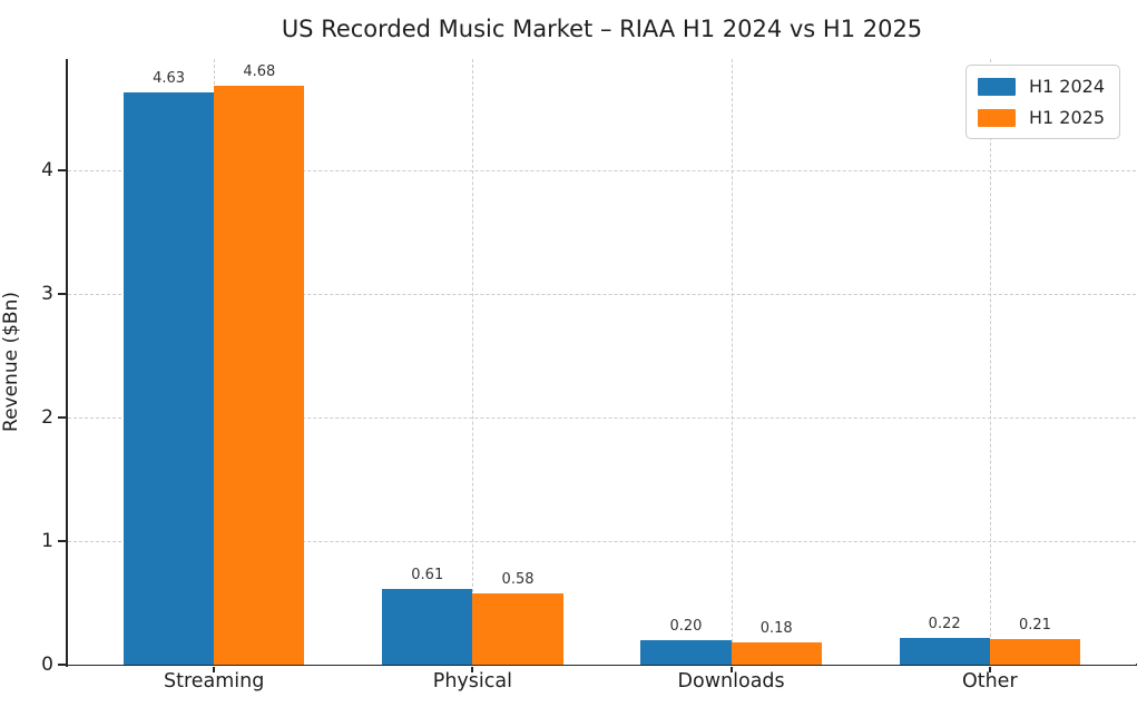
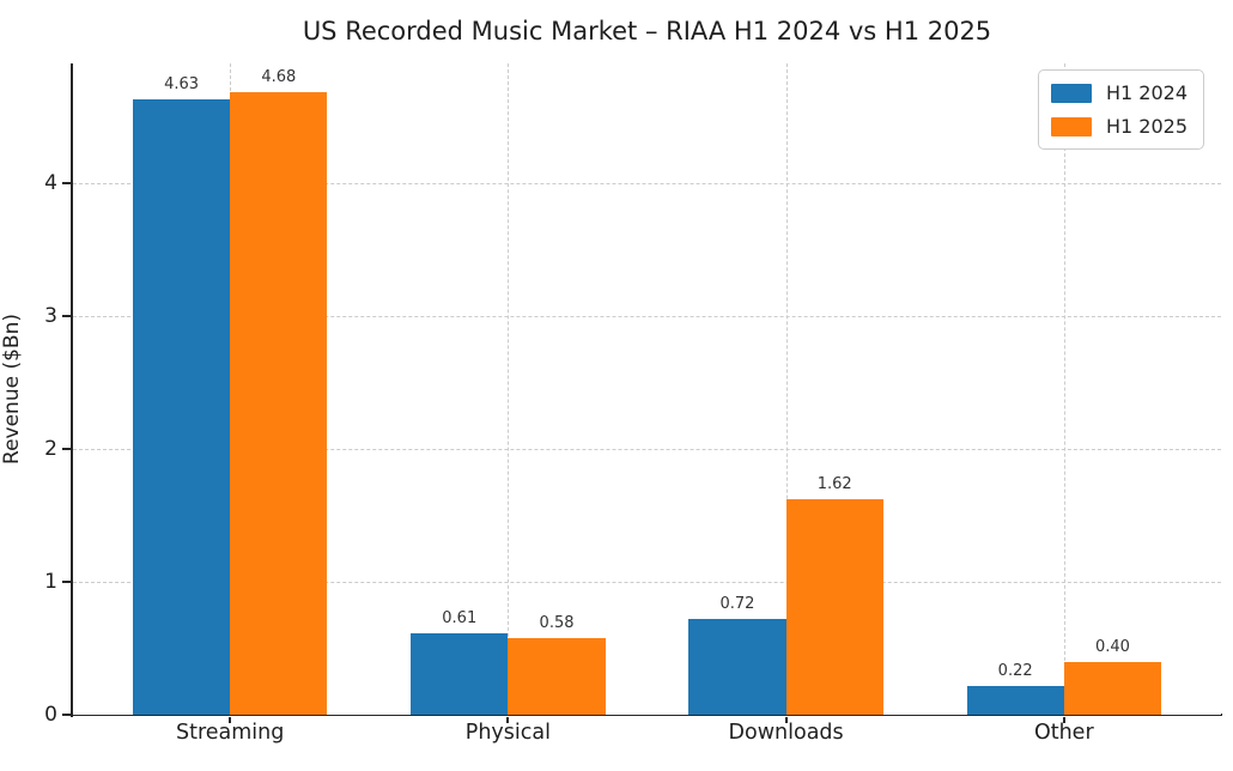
H1 2024/Downloads: 0.20 -> 0.72
H1 2025/Downloads: 0.18 -> 1.62
H1 2025/Other: 0.21 -> 0.40
